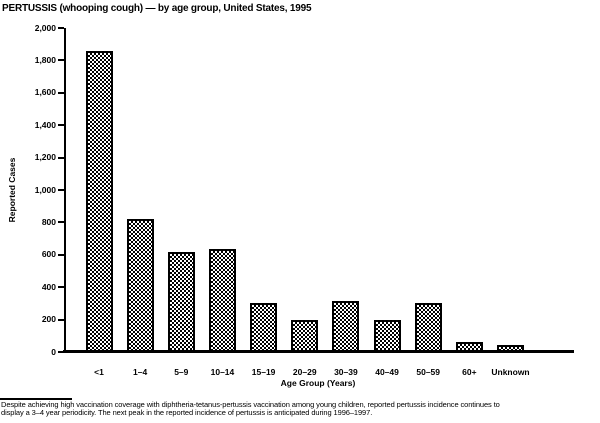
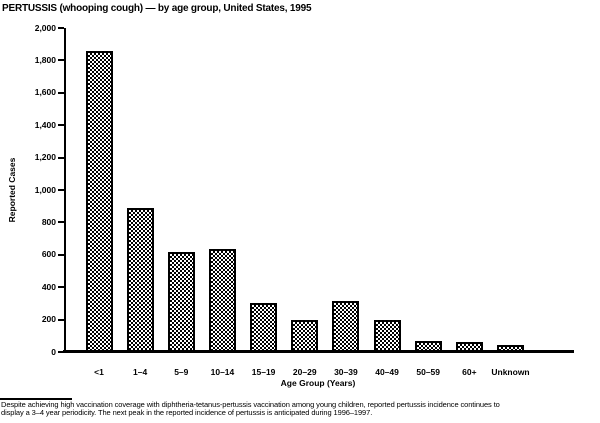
1–4: 820 -> 890
50–59: 300 -> 70
